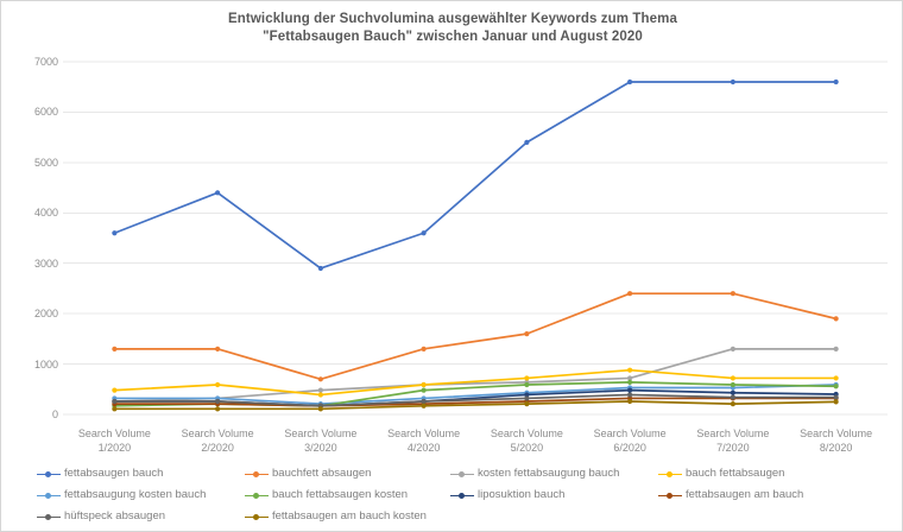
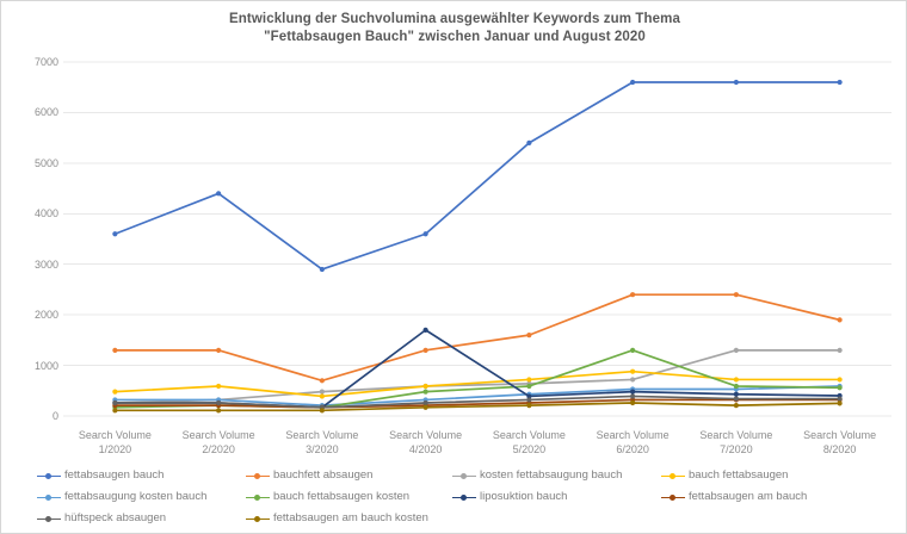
liposuktion bauch/Search Volume 4/2020: 300 -> 1700
bauch fettabsaugen kosten/Search Volume 6/2020: 600 -> 1300
